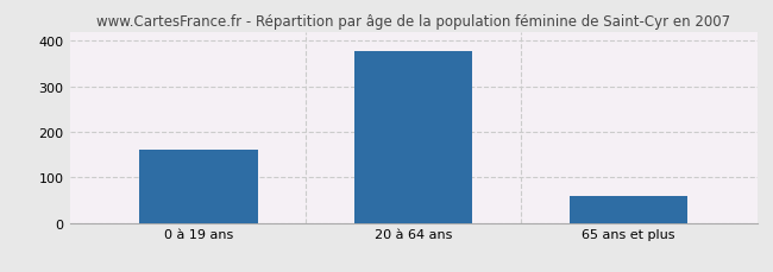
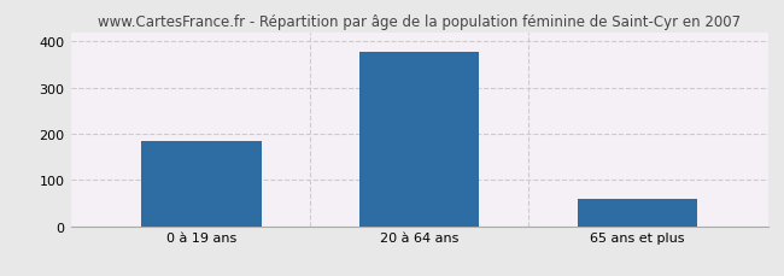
0 à 19 ans: 160 -> 183
